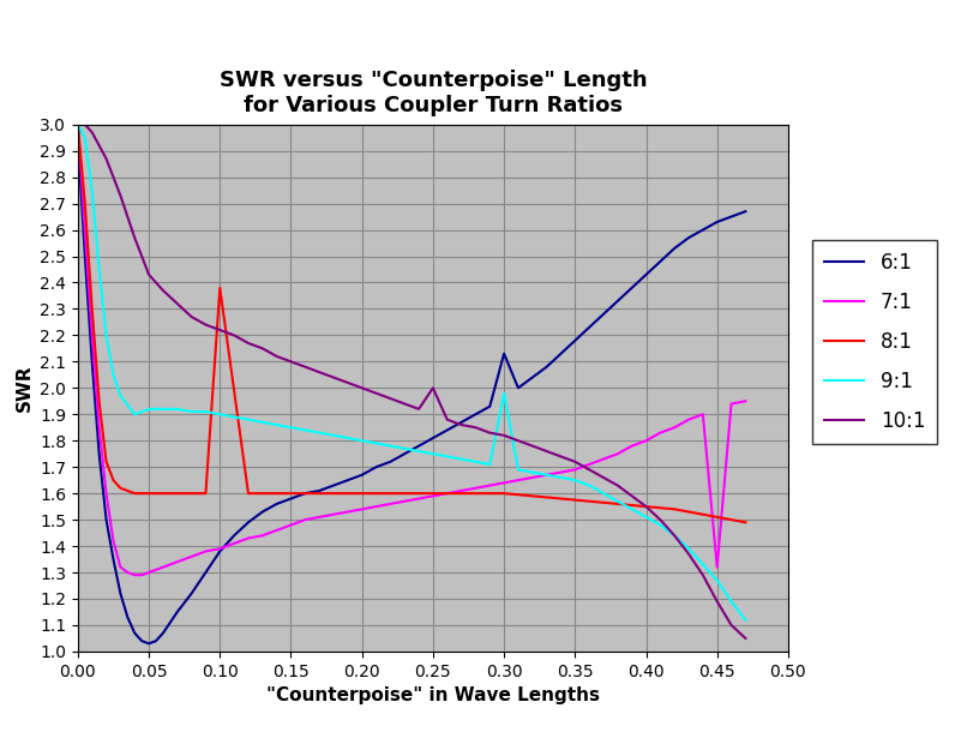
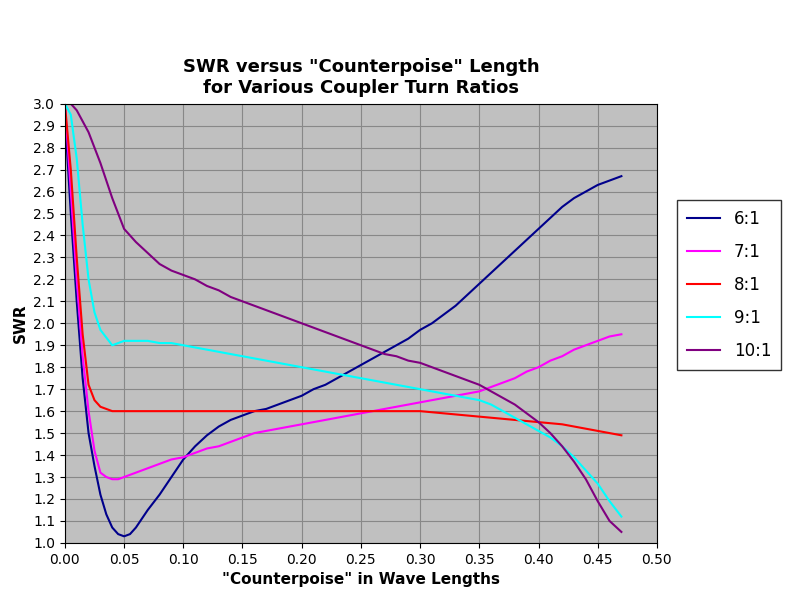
8:1/0.10: 2.38 -> 1.60
10:1/0.25: 2.00 -> 1.90
6:1/0.30: 2.13 -> 1.97
9:1/0.30: 1.98 -> 1.70
7:1/0.45: 1.32 -> 1.92
